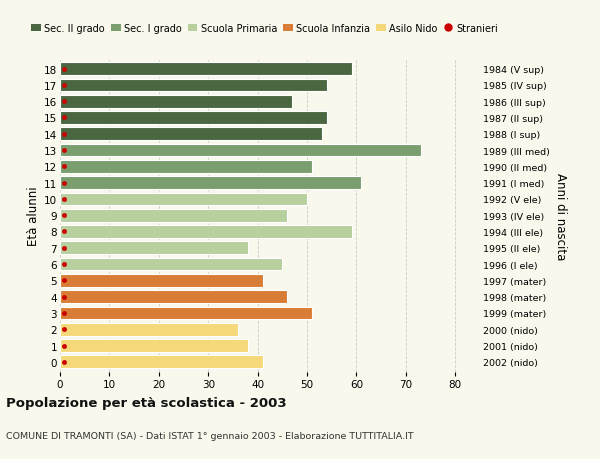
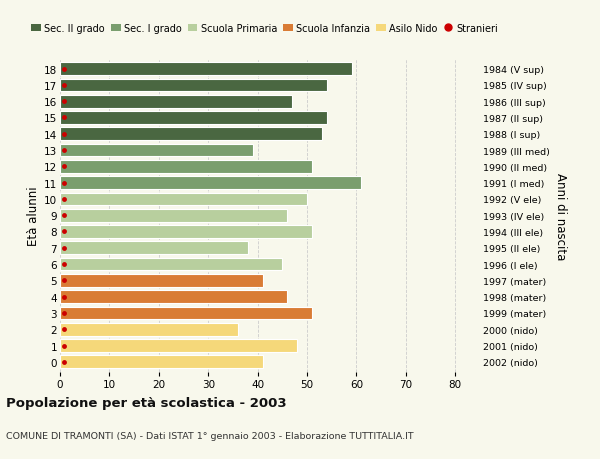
13: 73 -> 39
8: 59 -> 51
1: 38 -> 48
